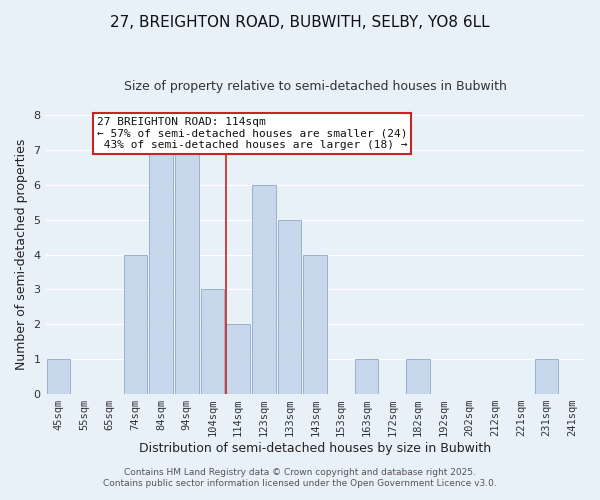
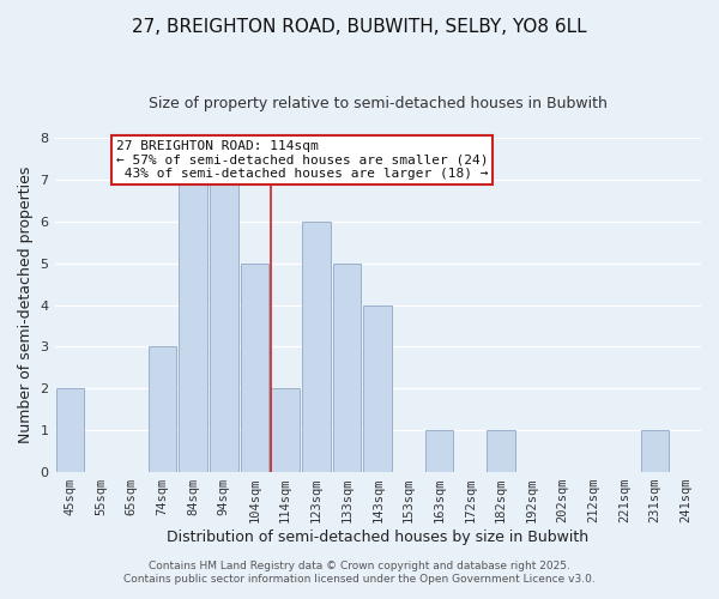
45sqm: 1 -> 2
74sqm: 4 -> 3
104sqm: 3 -> 5
